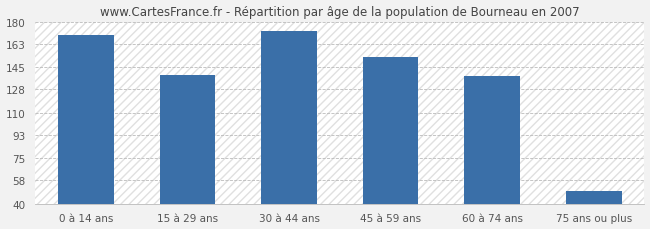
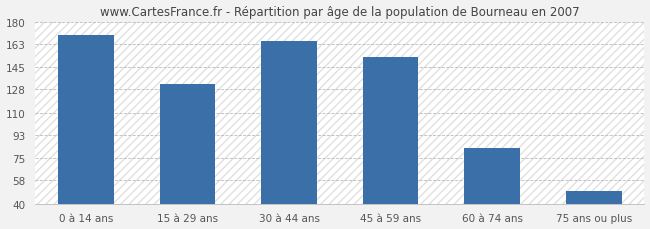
15 à 29 ans: 139 -> 132
30 à 44 ans: 173 -> 165
60 à 74 ans: 138 -> 83
